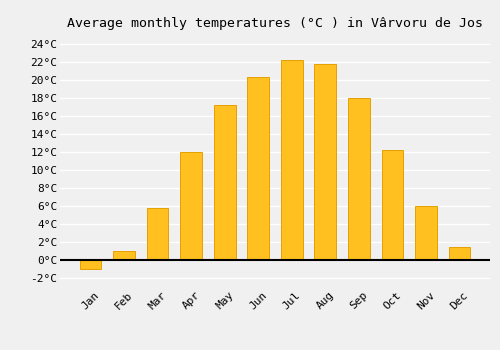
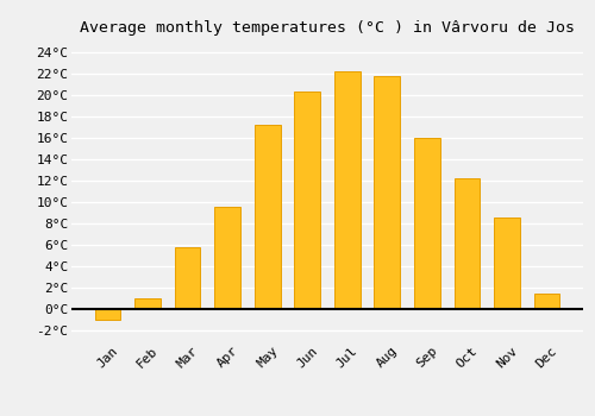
Apr: 12.0°C -> 9.6°C
Sep: 18.0°C -> 16.0°C
Nov: 6.0°C -> 8.6°C
